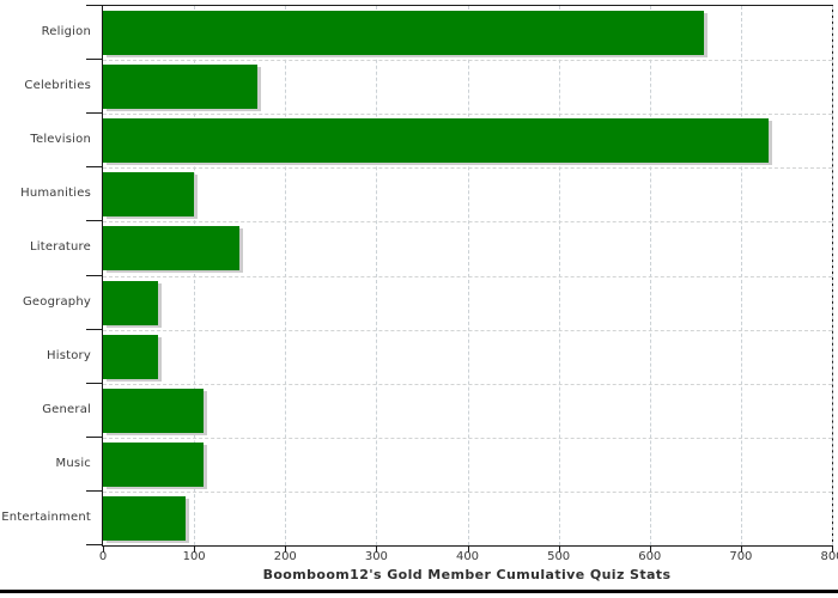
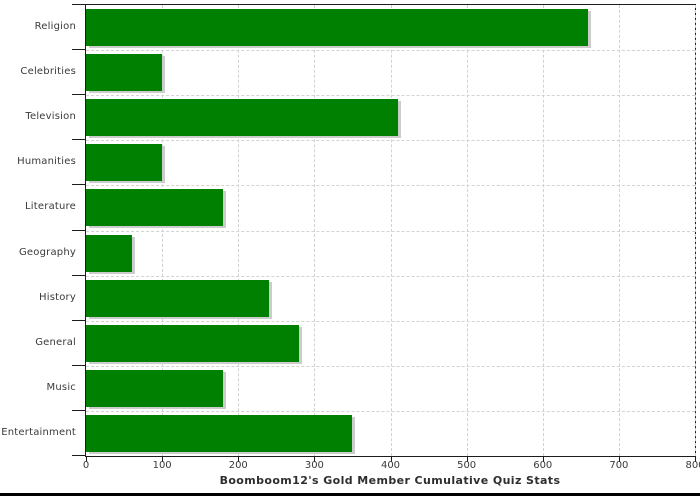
Celebrities: 170 -> 100
Television: 730 -> 410
Literature: 150 -> 180
History: 60 -> 240
General: 110 -> 280
Music: 110 -> 180
Entertainment: 90 -> 350
